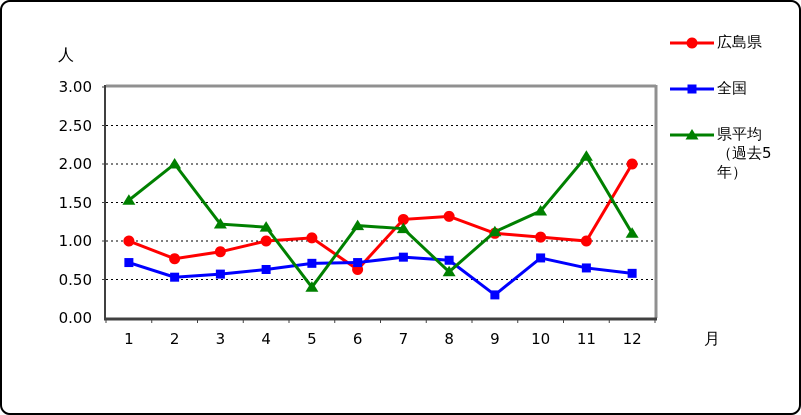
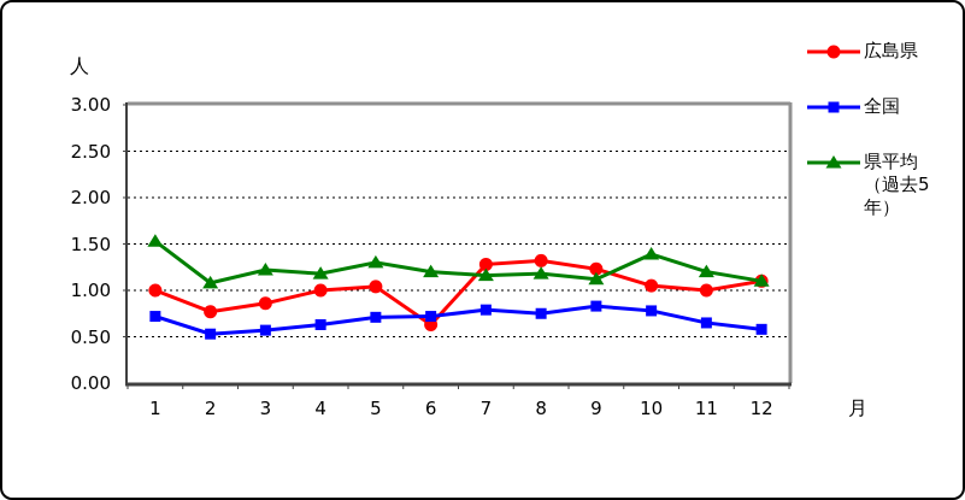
県平均（過去5年）/2: 2.0 -> 1.1
県平均（過去5年）/5: 0.4 -> 1.3
県平均（過去5年）/8: 0.6 -> 1.2
広島県/9: 1.1 -> 1.2
全国/9: 0.3 -> 0.8
県平均（過去5年）/11: 2.1 -> 1.2
広島県/12: 2.0 -> 1.1
